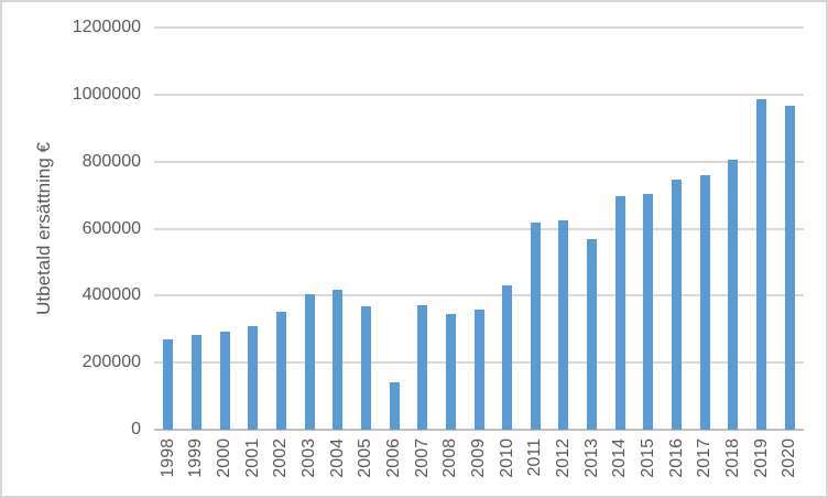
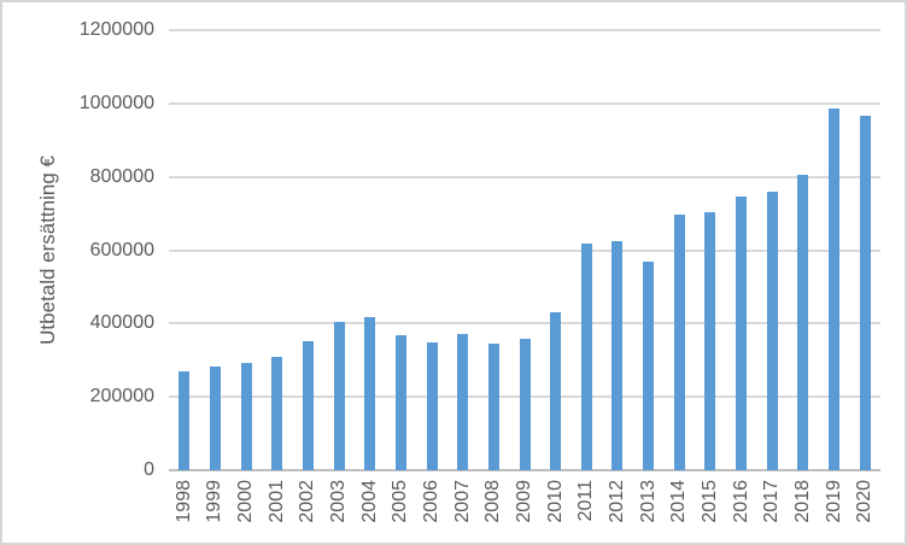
2006: 140000 -> 350000
